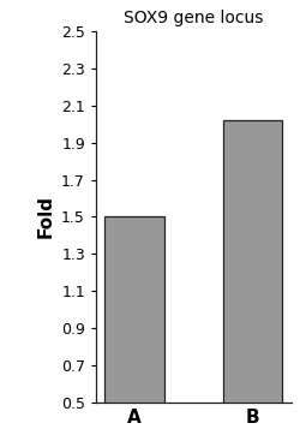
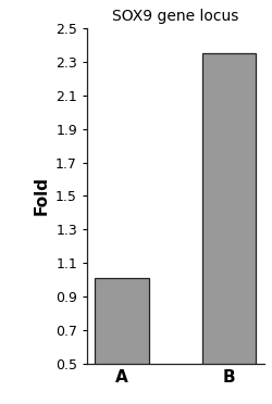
A: 1.50 -> 1.01
B: 2.02 -> 2.35
